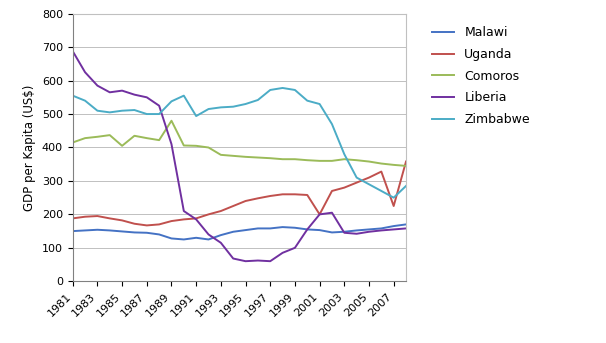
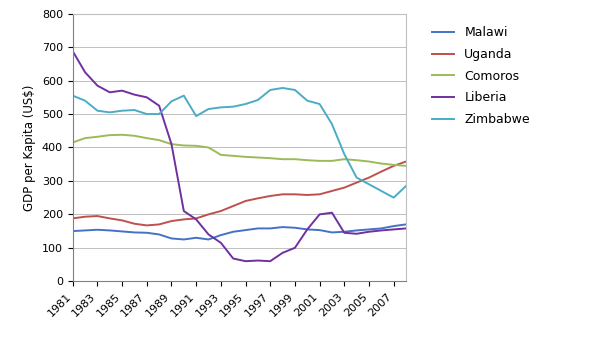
Comoros/1985: 405 -> 438
Comoros/1989: 480 -> 410
Uganda/2001: 200 -> 260
Uganda/2007: 225 -> 345
